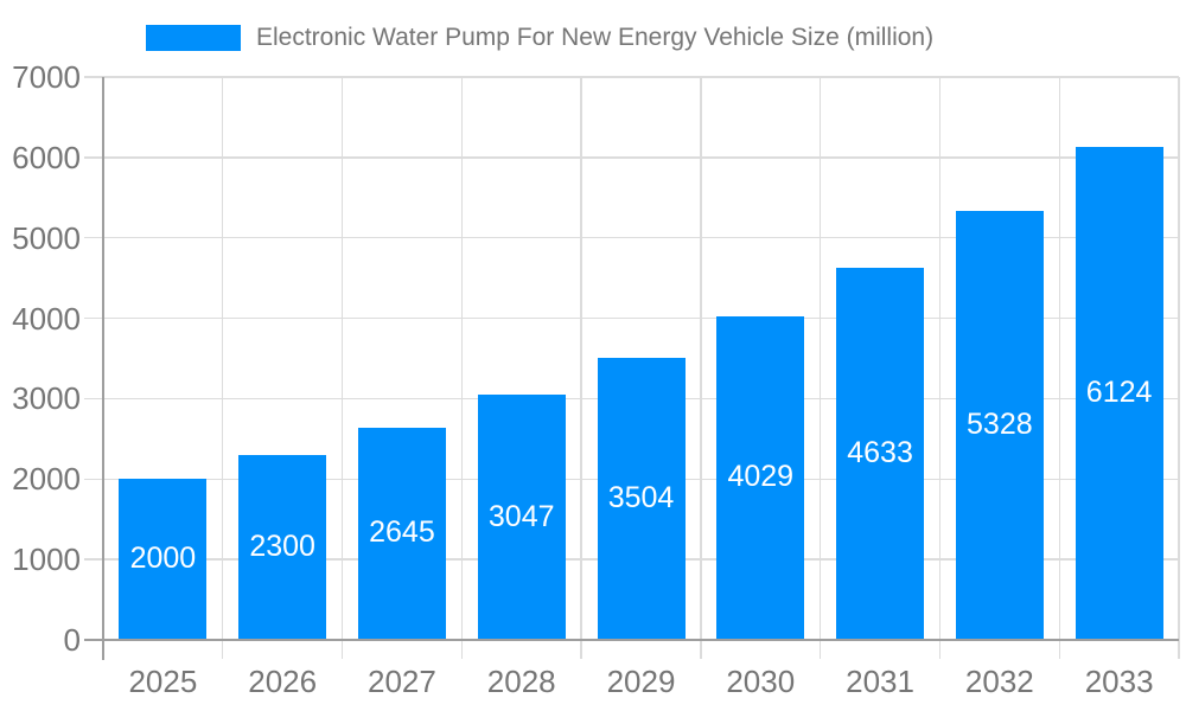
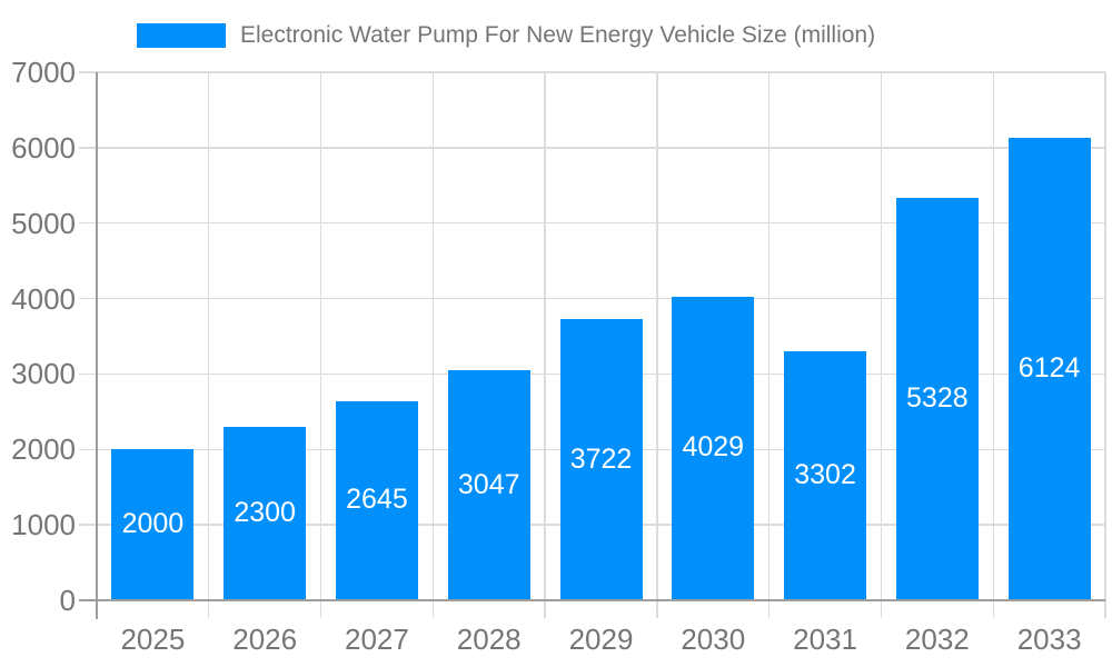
2029: 3504 -> 3722
2031: 4633 -> 3302
